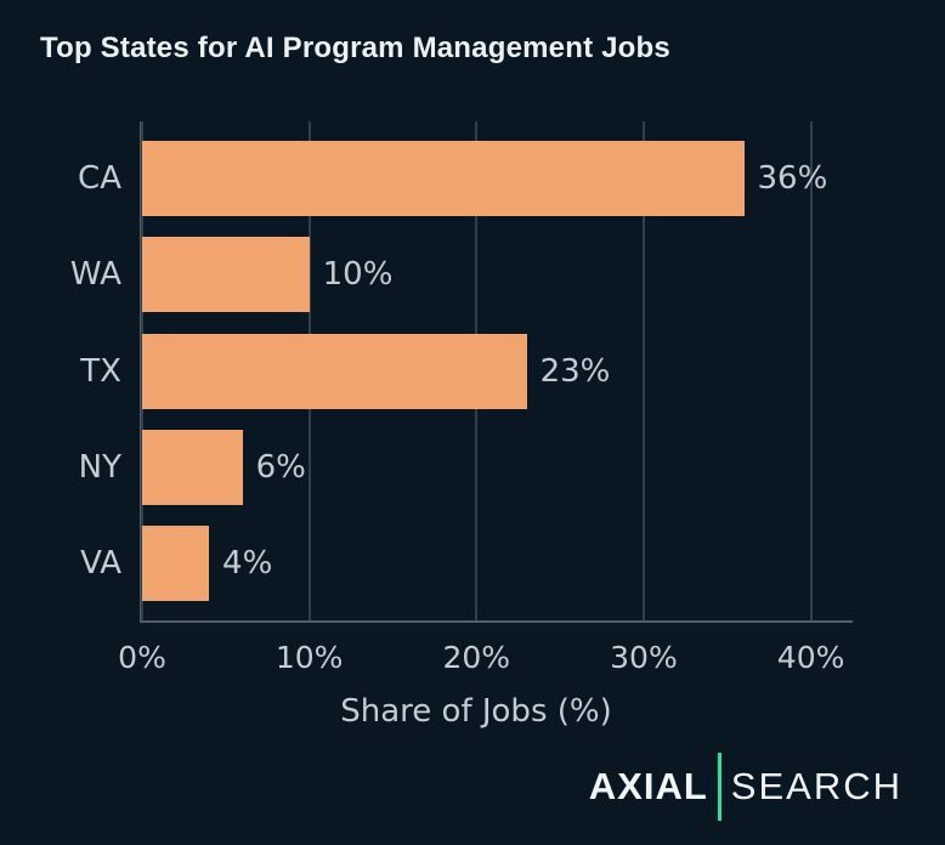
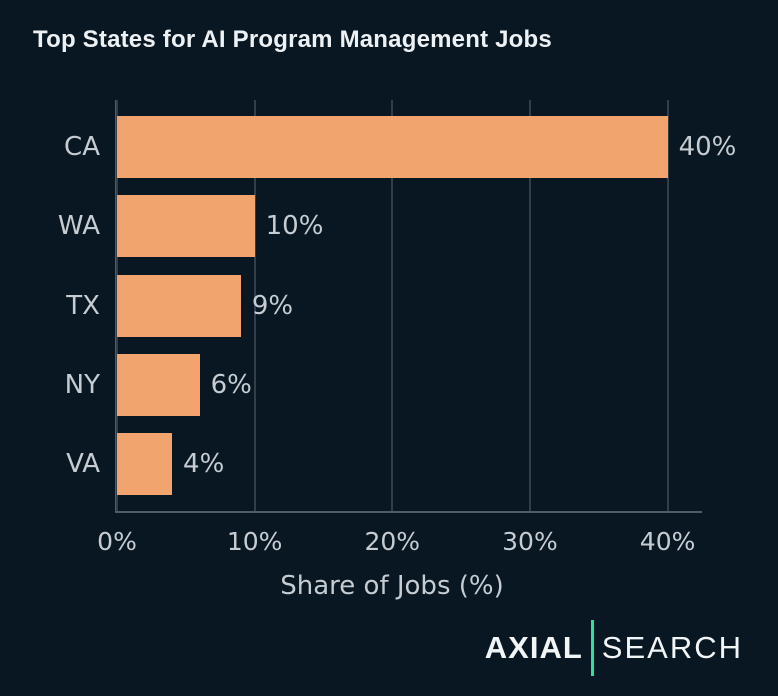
CA: 36% -> 40%
TX: 23% -> 9%
